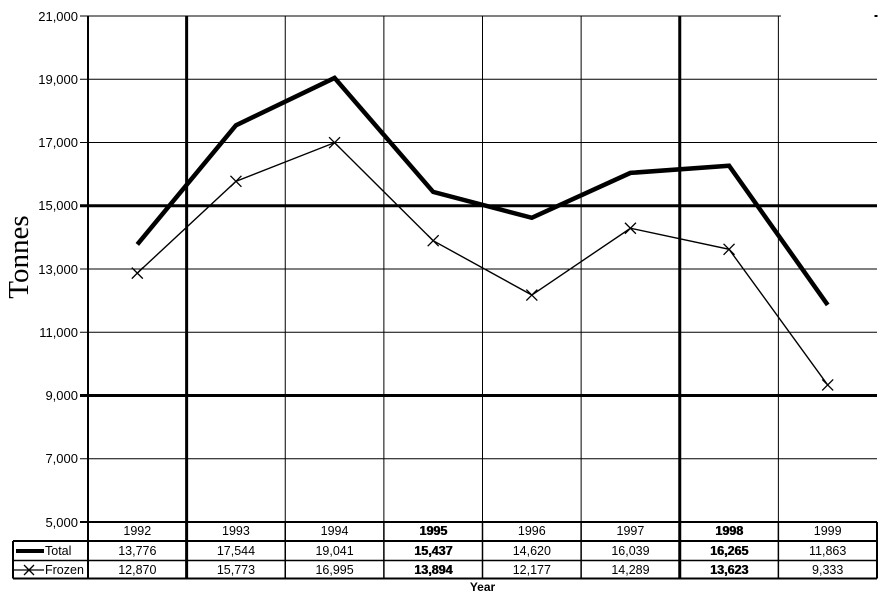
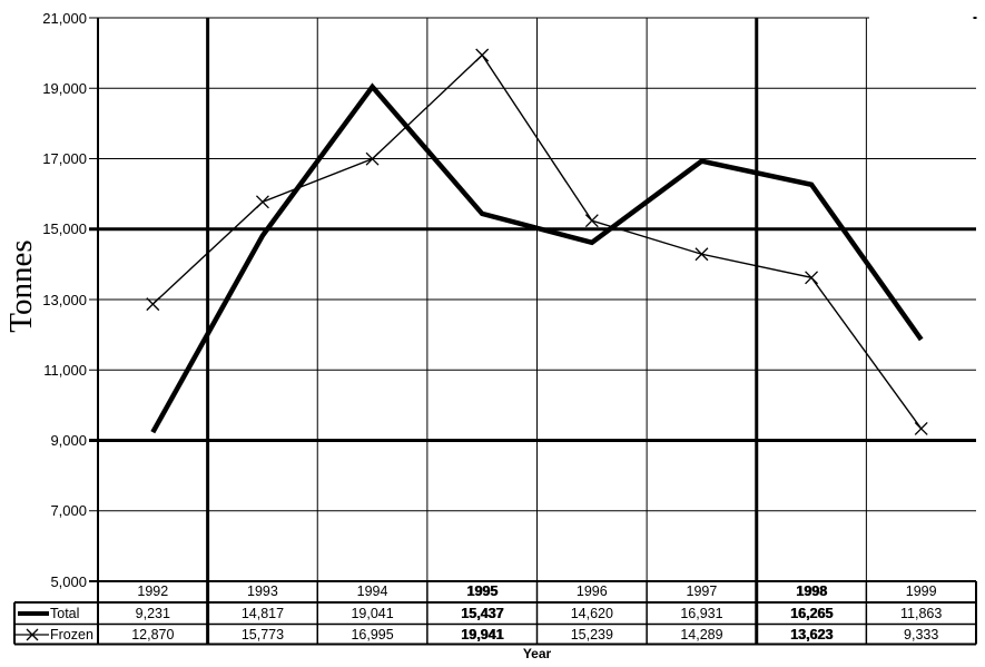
Total/1992: 13,776 -> 9,231
Total/1993: 17,544 -> 14,817
Frozen/1995: 13,894 -> 19,941
Frozen/1996: 12,177 -> 15,239
Total/1997: 16,039 -> 16,931
